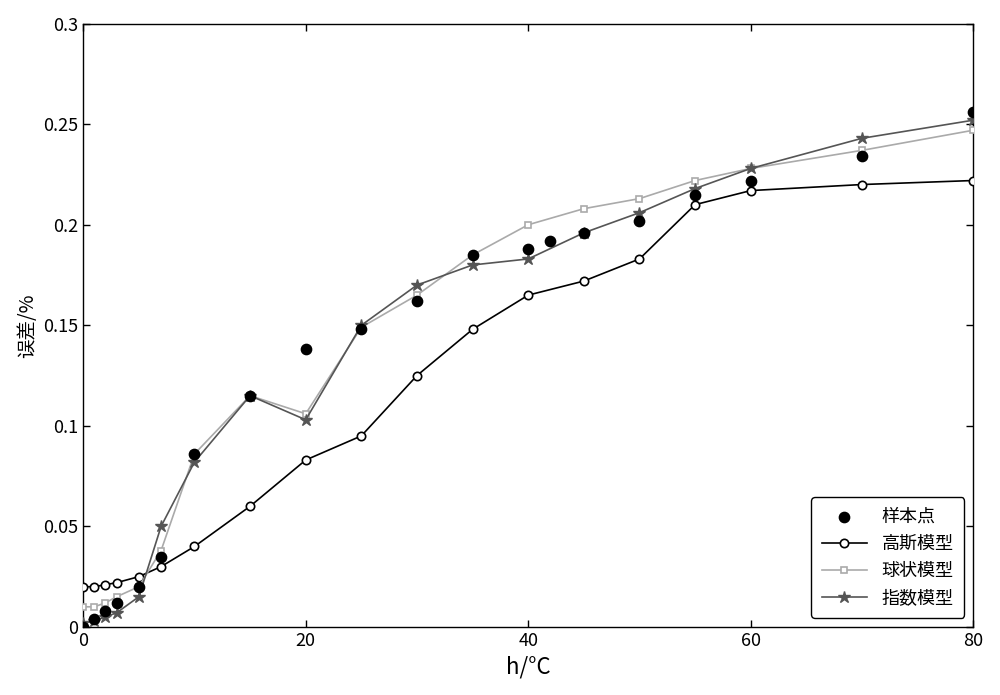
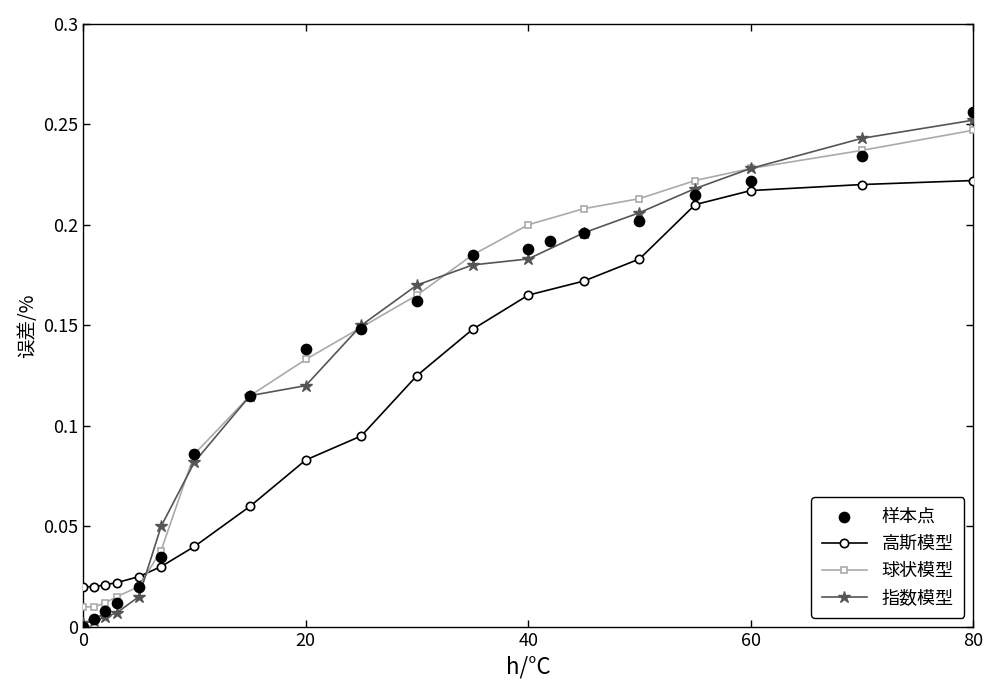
球状模型/20: 0.106 -> 0.133
指数模型/20: 0.103 -> 0.120
